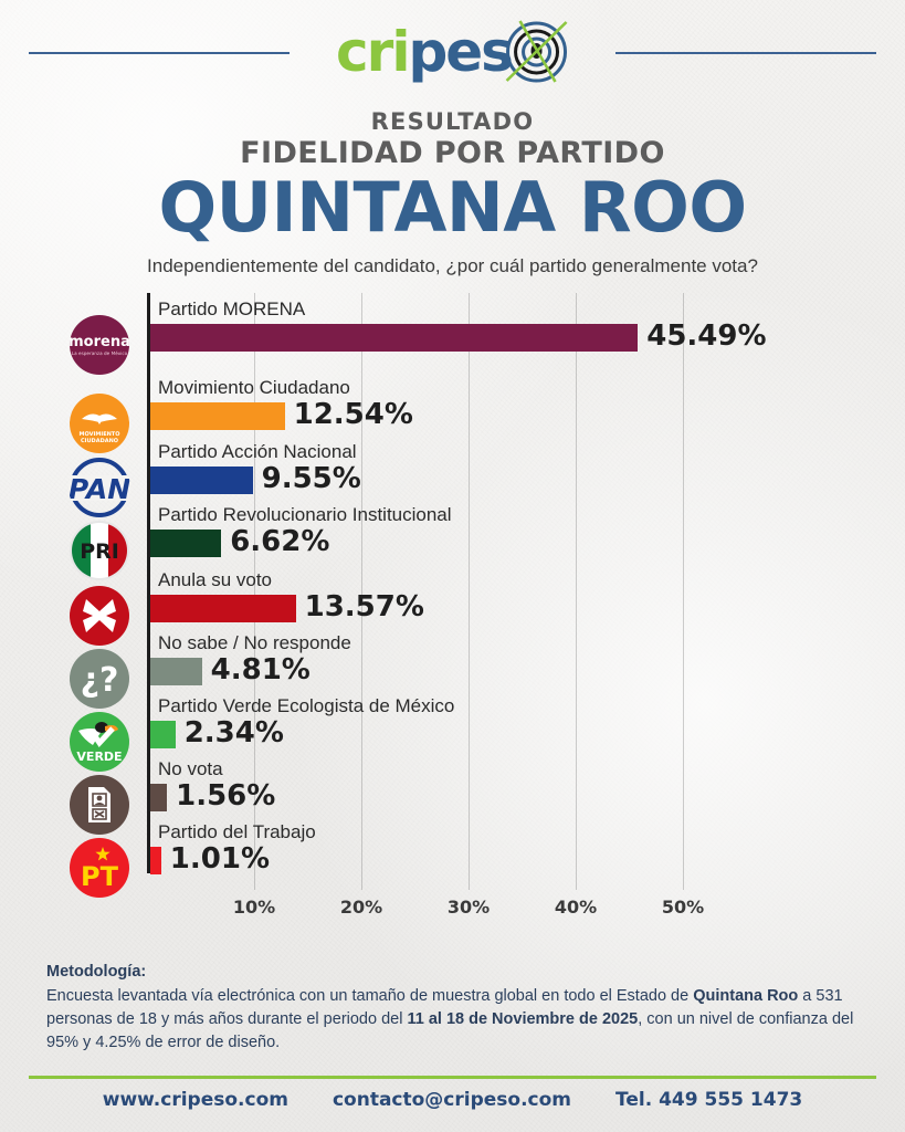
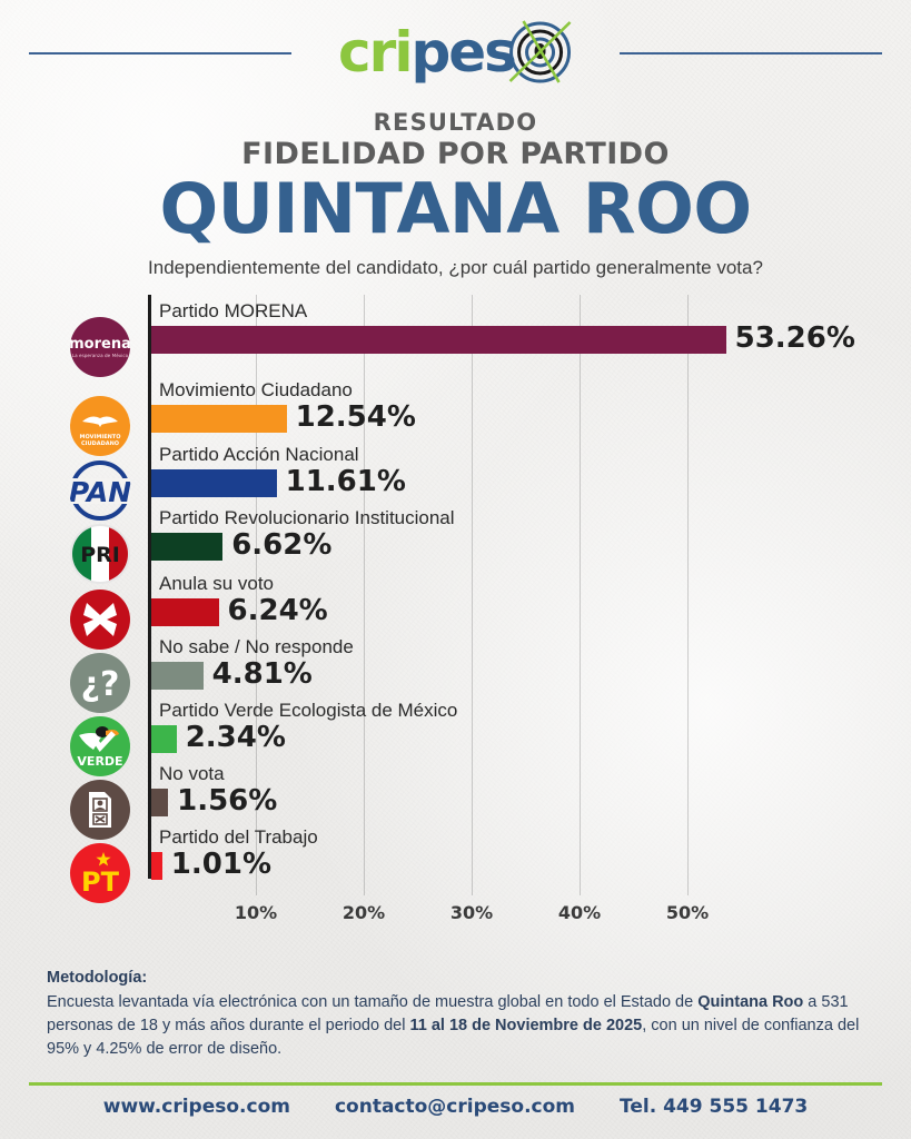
Partido MORENA: 45.49% -> 53.26%
Partido Acción Nacional: 9.55% -> 11.61%
Anula su voto: 13.57% -> 6.24%
